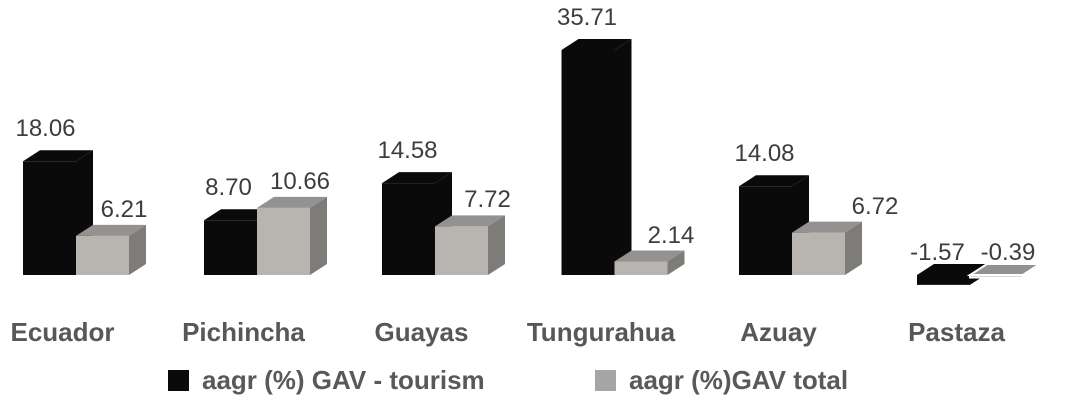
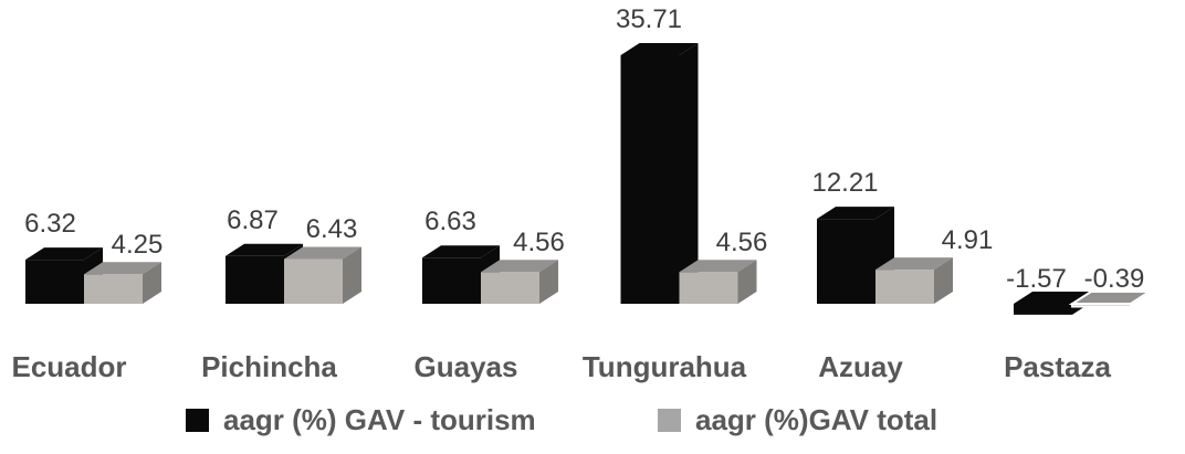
aagr (%) GAV - tourism/Ecuador: 18.06 -> 6.32
aagr (%)GAV total/Ecuador: 6.21 -> 4.25
aagr (%) GAV - tourism/Pichincha: 8.70 -> 6.87
aagr (%)GAV total/Pichincha: 10.66 -> 6.43
aagr (%) GAV - tourism/Guayas: 14.58 -> 6.63
aagr (%)GAV total/Guayas: 7.72 -> 4.56
aagr (%)GAV total/Tungurahua: 2.14 -> 4.56
aagr (%) GAV - tourism/Azuay: 14.08 -> 12.21
aagr (%)GAV total/Azuay: 6.72 -> 4.91
